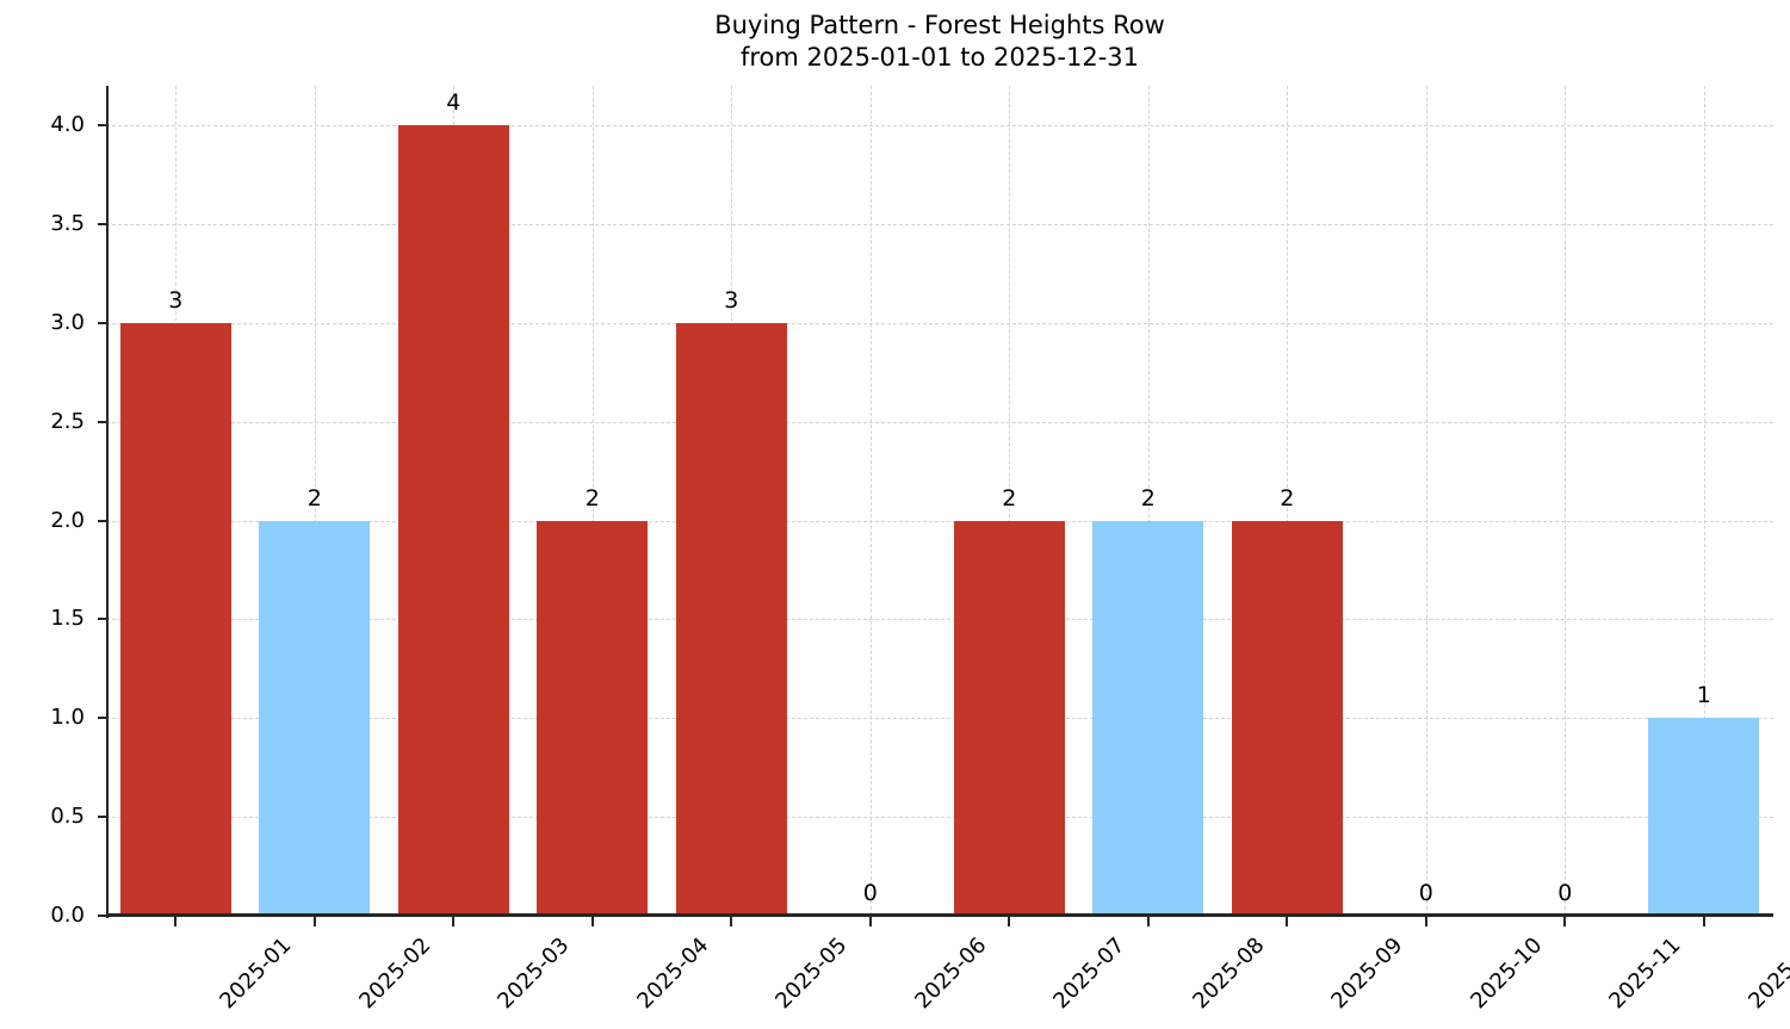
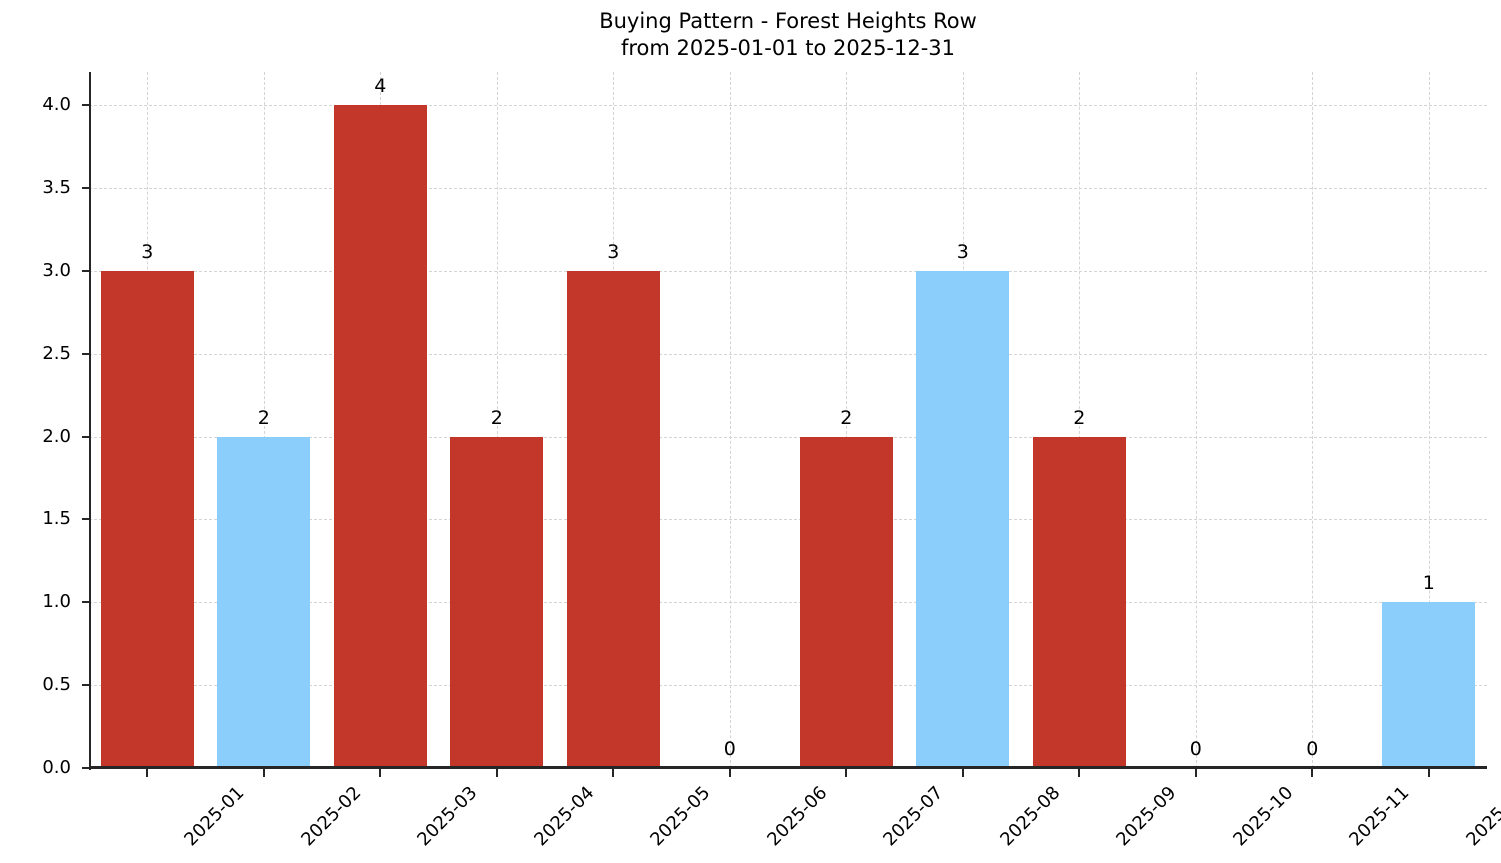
2025-08: 2 -> 3
